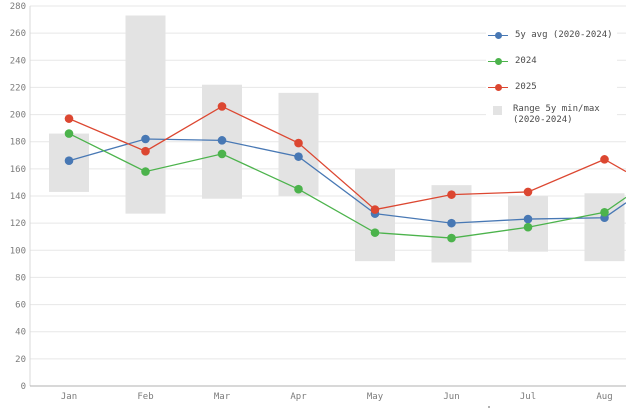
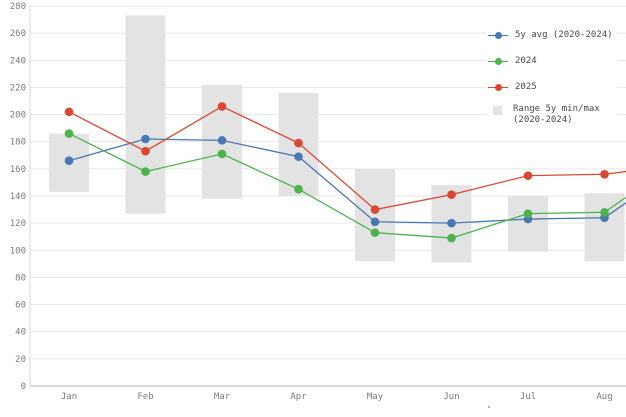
2025/Jan: 197 -> 202
5y avg (2020-2024)/May: 127 -> 121
2024/Jul: 117 -> 127
2025/Jul: 143 -> 155
2025/Aug: 167 -> 156
